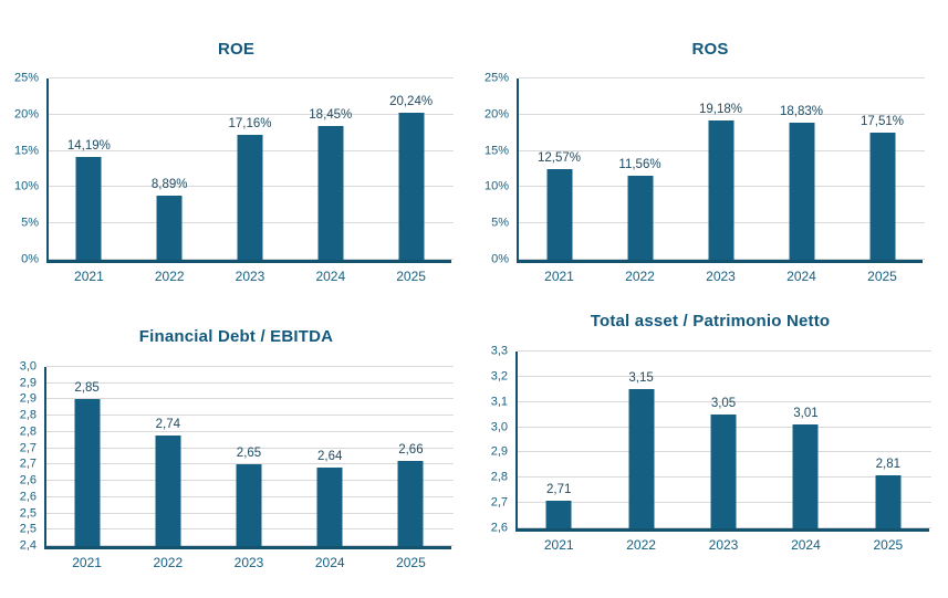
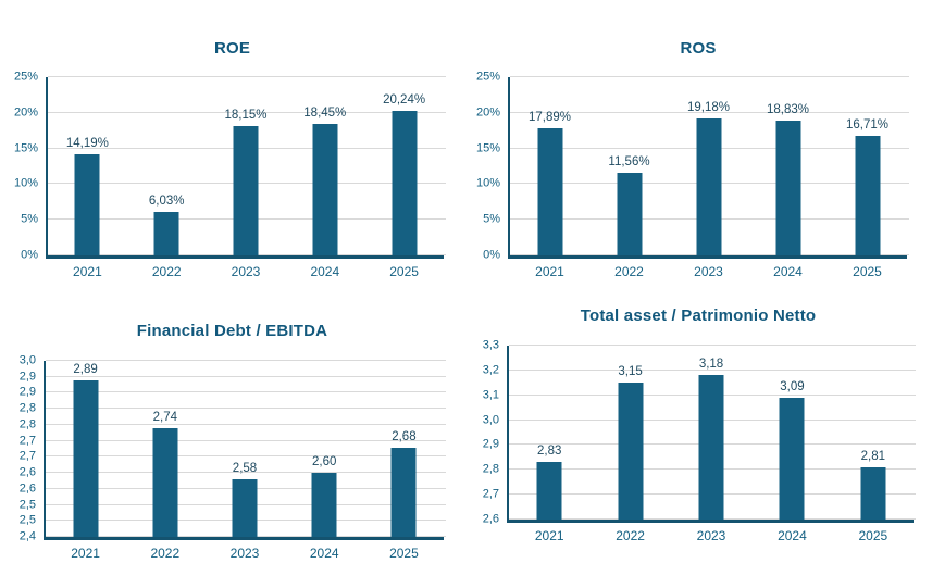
ROE/2022: 8,89% -> 6,03%
ROE/2023: 17,16% -> 18,15%
ROS/2021: 12,57% -> 17,89%
ROS/2025: 17,51% -> 16,71%
Financial Debt / EBITDA/2021: 2,85 -> 2,89
Financial Debt / EBITDA/2023: 2,65 -> 2,58
Financial Debt / EBITDA/2024: 2,64 -> 2,60
Financial Debt / EBITDA/2025: 2,66 -> 2,68
Total asset / Patrimonio Netto/2021: 2,71 -> 2,83
Total asset / Patrimonio Netto/2023: 3,05 -> 3,18
Total asset / Patrimonio Netto/2024: 3,01 -> 3,09
